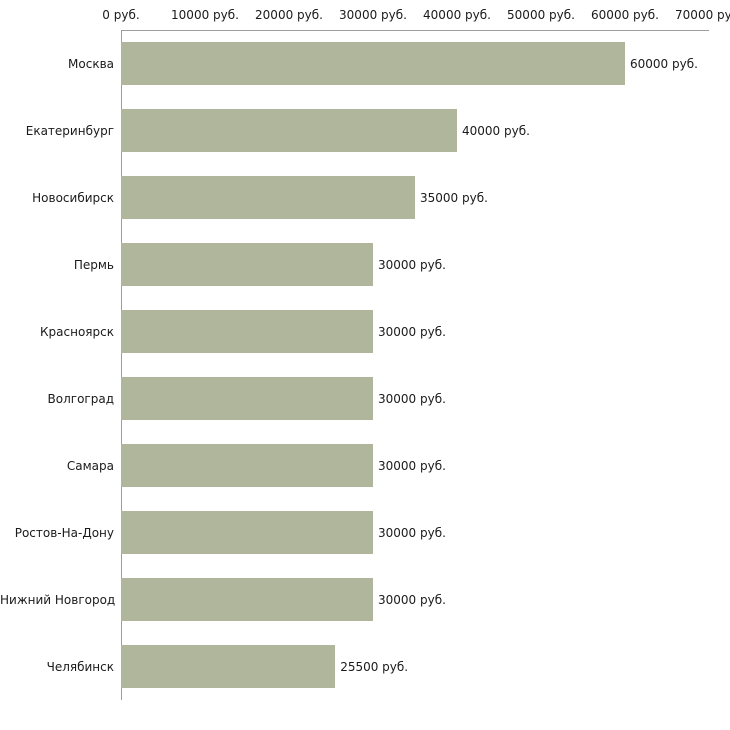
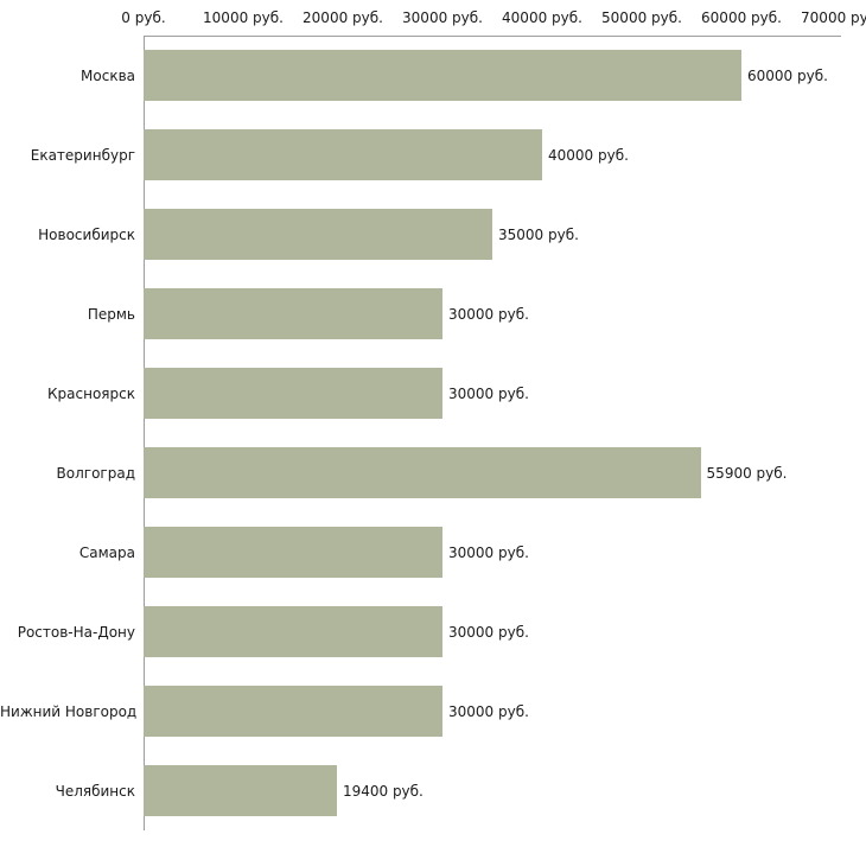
Волгоград: 30000 -> 55900
Челябинск: 25500 -> 19400
